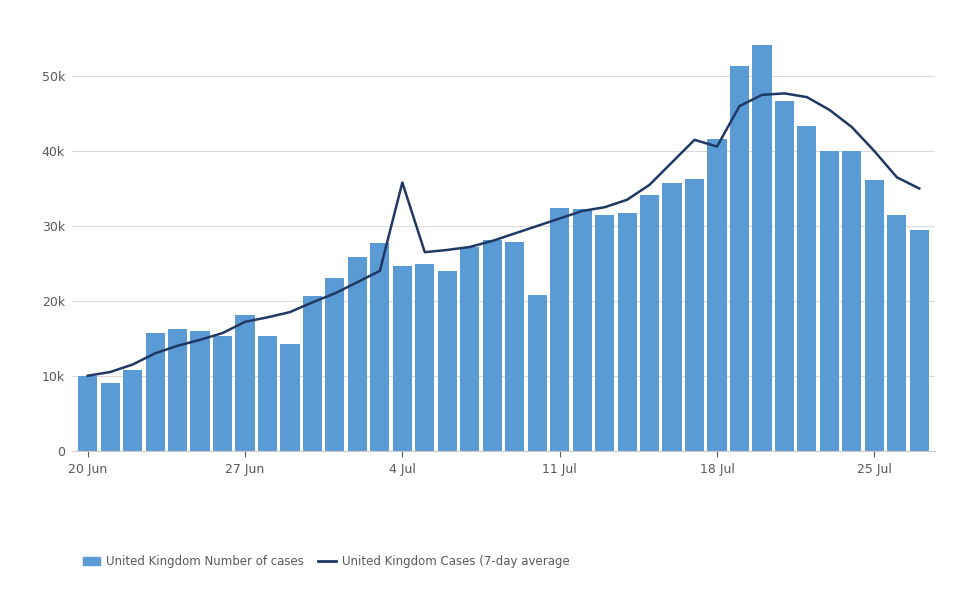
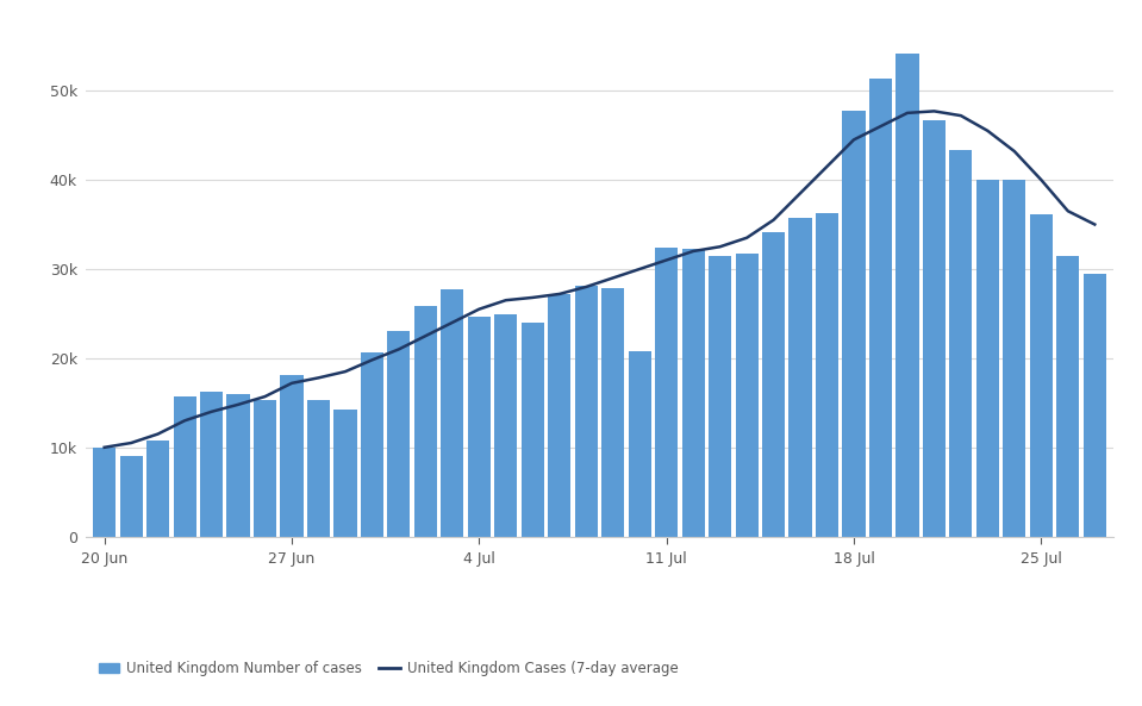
United Kingdom Cases (7-day average/4 Jul: 35.8k -> 25.5k
United Kingdom Number of cases/18 Jul: 41.6k -> 47.8k
United Kingdom Cases (7-day average/18 Jul: 40.6k -> 44.5k
